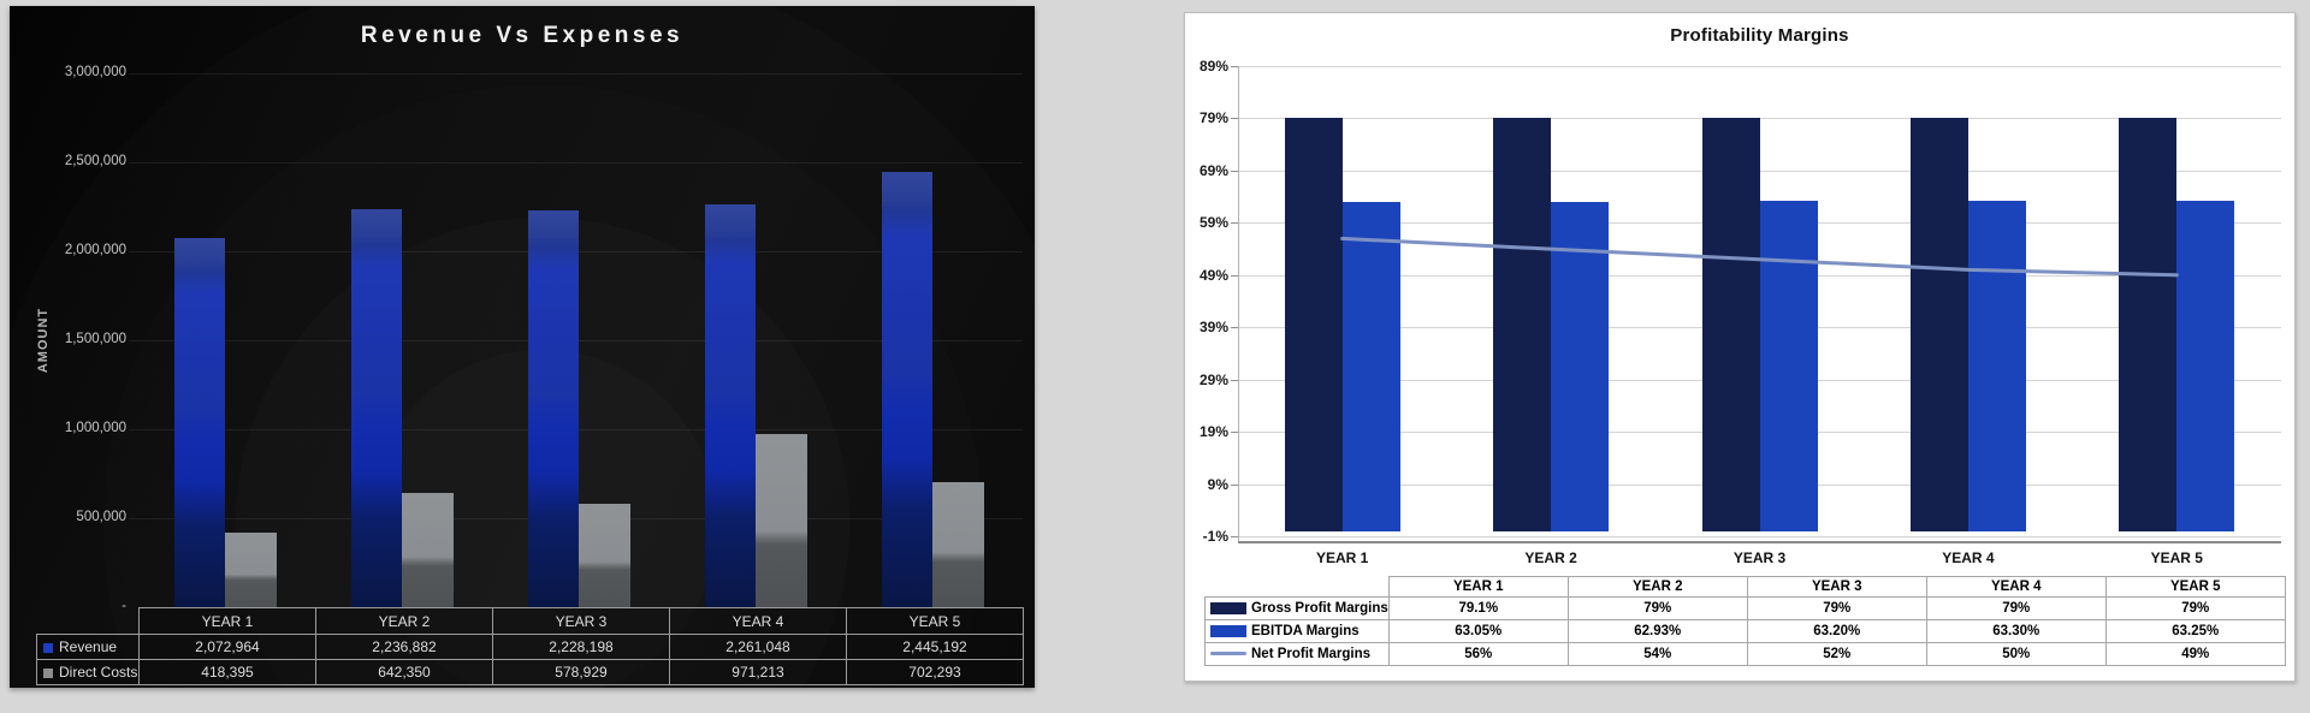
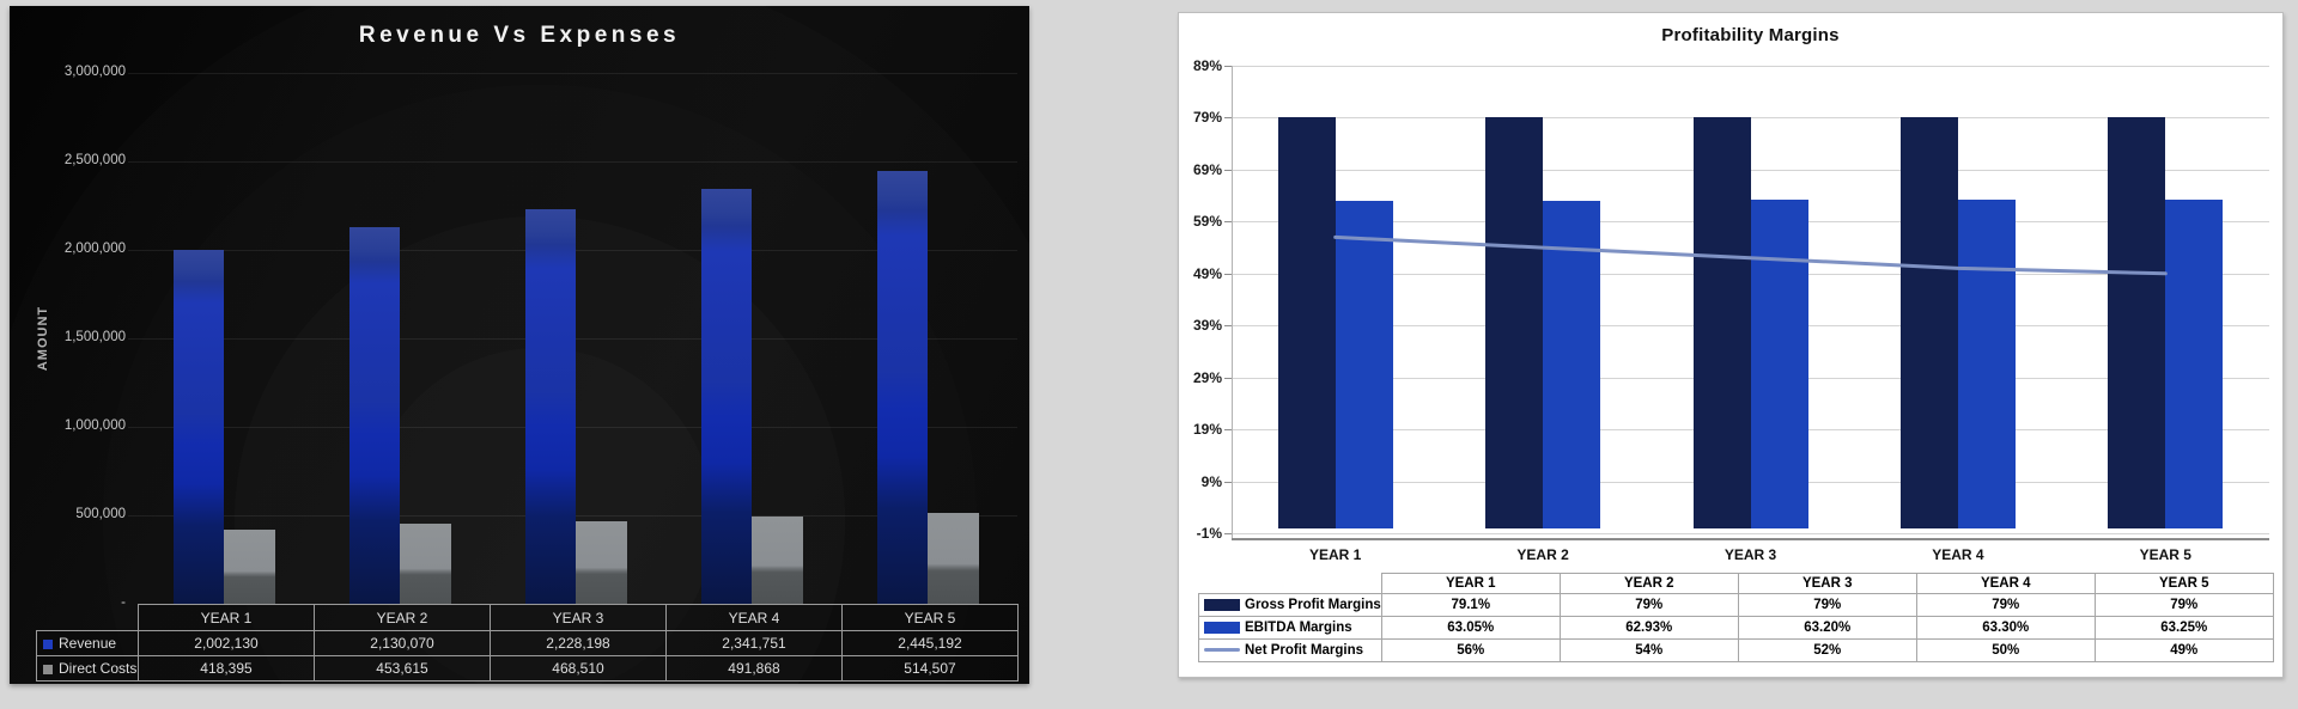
Revenue Vs Expenses/Revenue/YEAR 1: 2,072,964 -> 2,002,130
Revenue Vs Expenses/Revenue/YEAR 2: 2,236,882 -> 2,130,070
Revenue Vs Expenses/Direct Costs/YEAR 2: 642,350 -> 453,615
Revenue Vs Expenses/Direct Costs/YEAR 3: 578,929 -> 468,510
Revenue Vs Expenses/Revenue/YEAR 4: 2,261,048 -> 2,341,751
Revenue Vs Expenses/Direct Costs/YEAR 4: 971,213 -> 491,868
Revenue Vs Expenses/Direct Costs/YEAR 5: 702,293 -> 514,507
